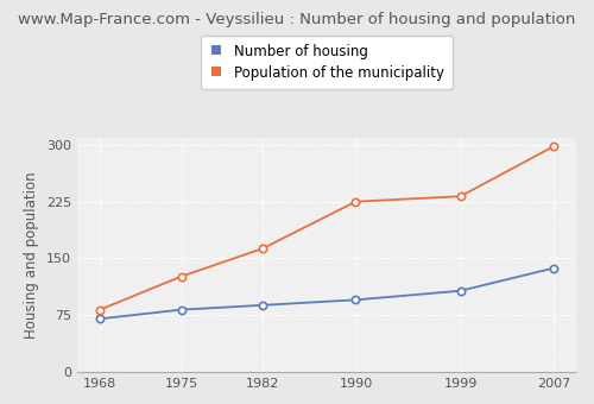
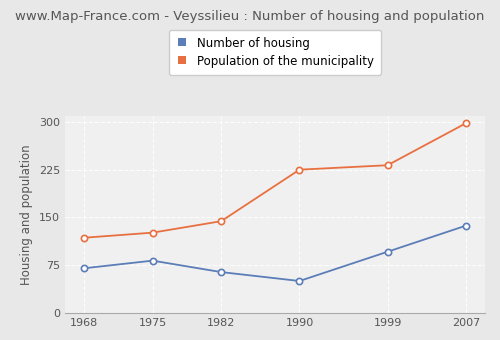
Population of the municipality/1968: 82 -> 118
Number of housing/1982: 88 -> 64
Population of the municipality/1982: 163 -> 144
Number of housing/1990: 95 -> 50
Number of housing/1999: 107 -> 96
